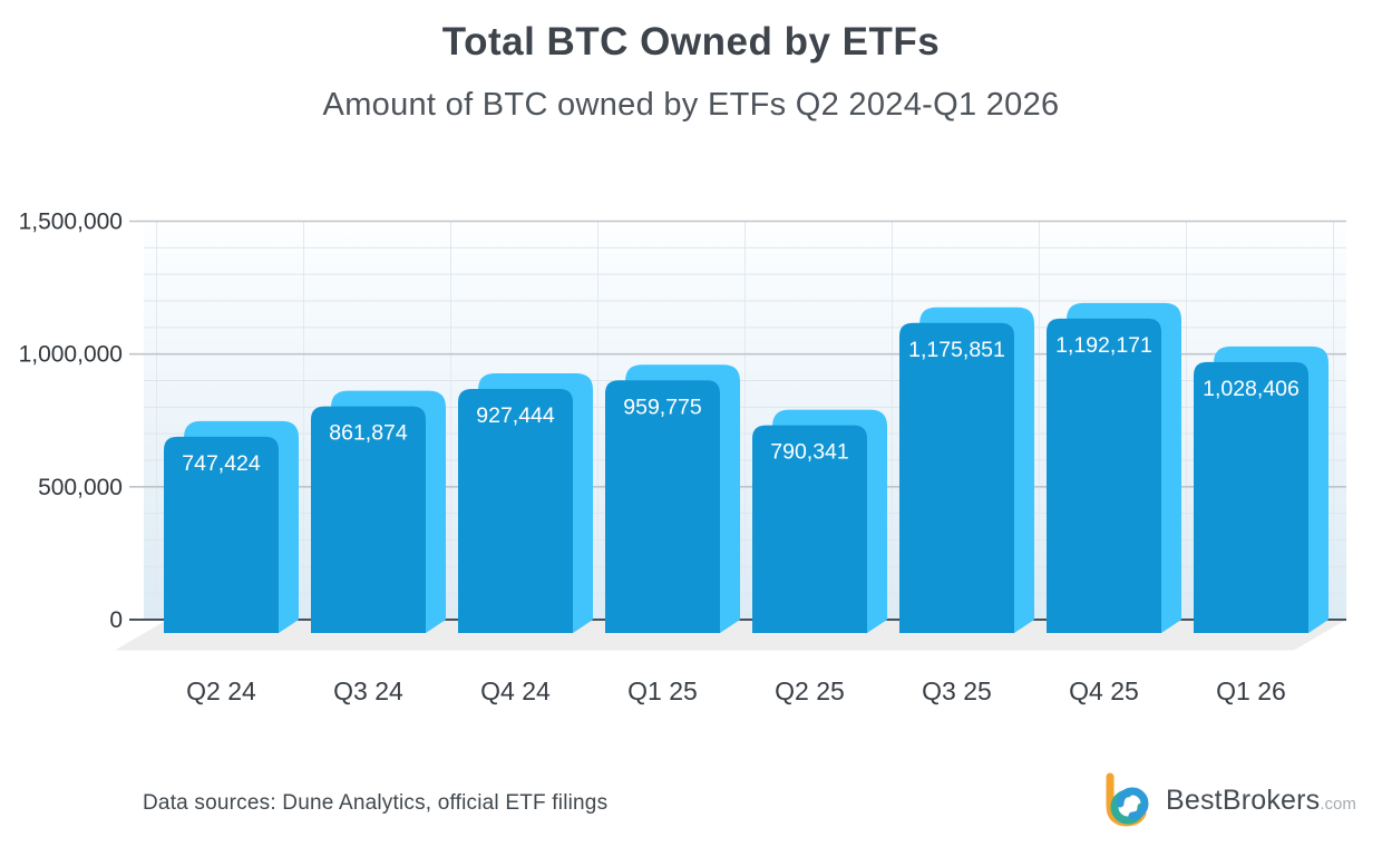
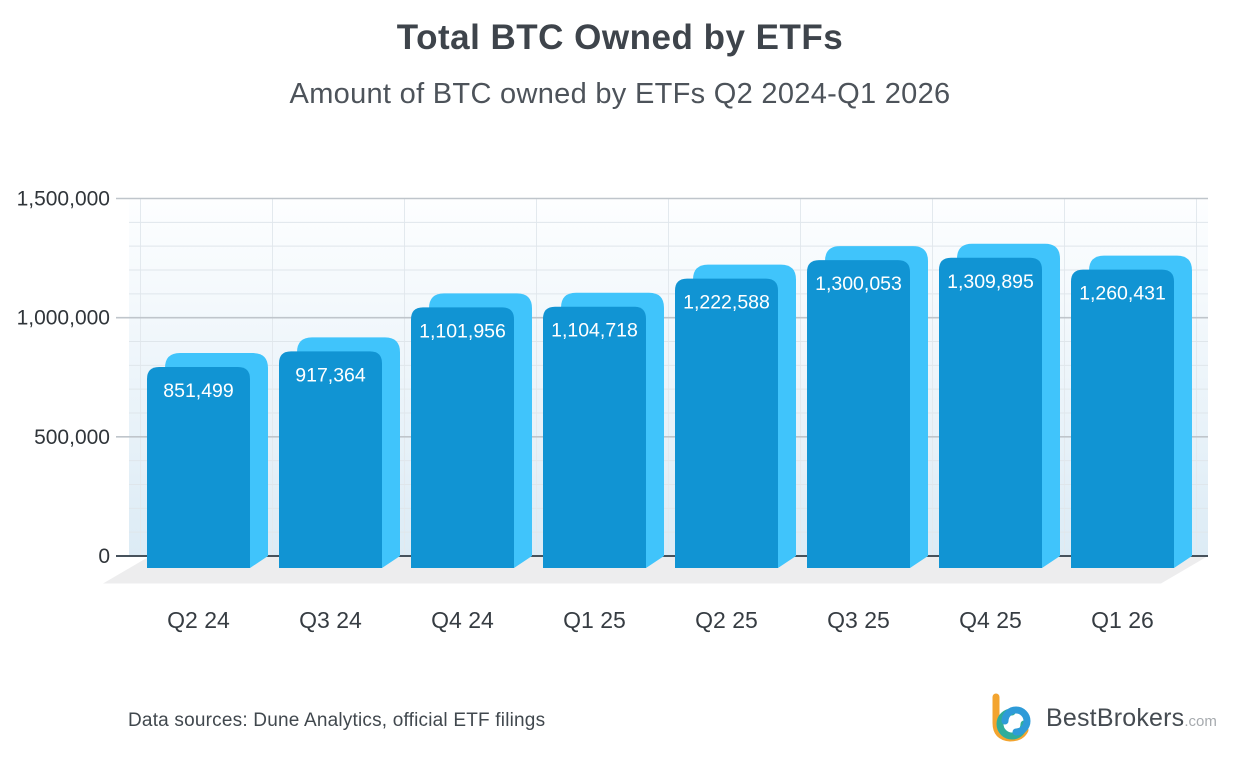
Q2 24: 747,424 -> 851,499
Q3 24: 861,874 -> 917,364
Q4 24: 927,444 -> 1,101,956
Q1 25: 959,775 -> 1,104,718
Q2 25: 790,341 -> 1,222,588
Q3 25: 1,175,851 -> 1,300,053
Q4 25: 1,192,171 -> 1,309,895
Q1 26: 1,028,406 -> 1,260,431
